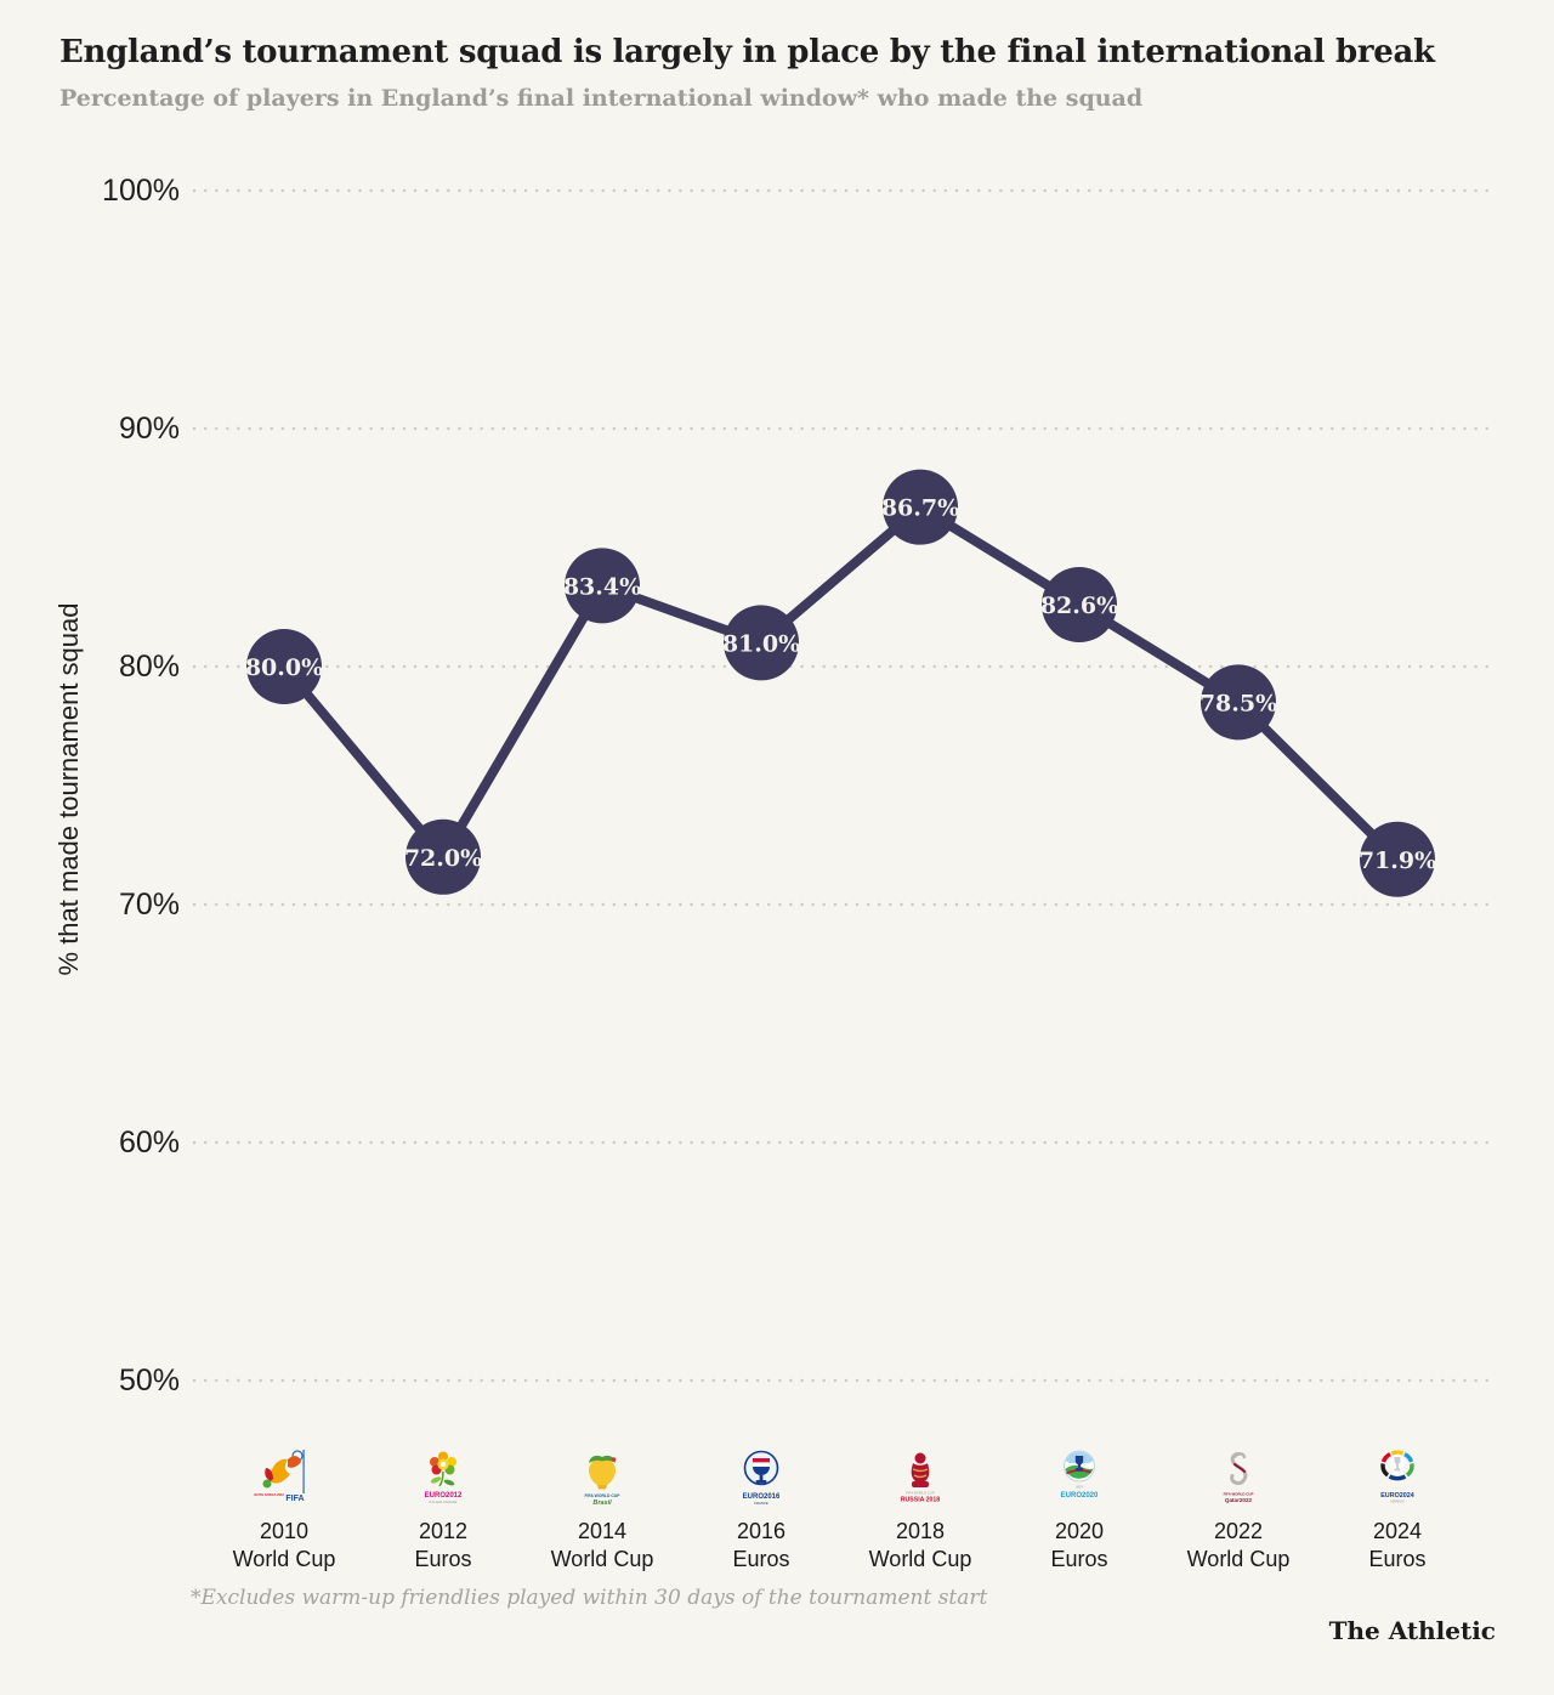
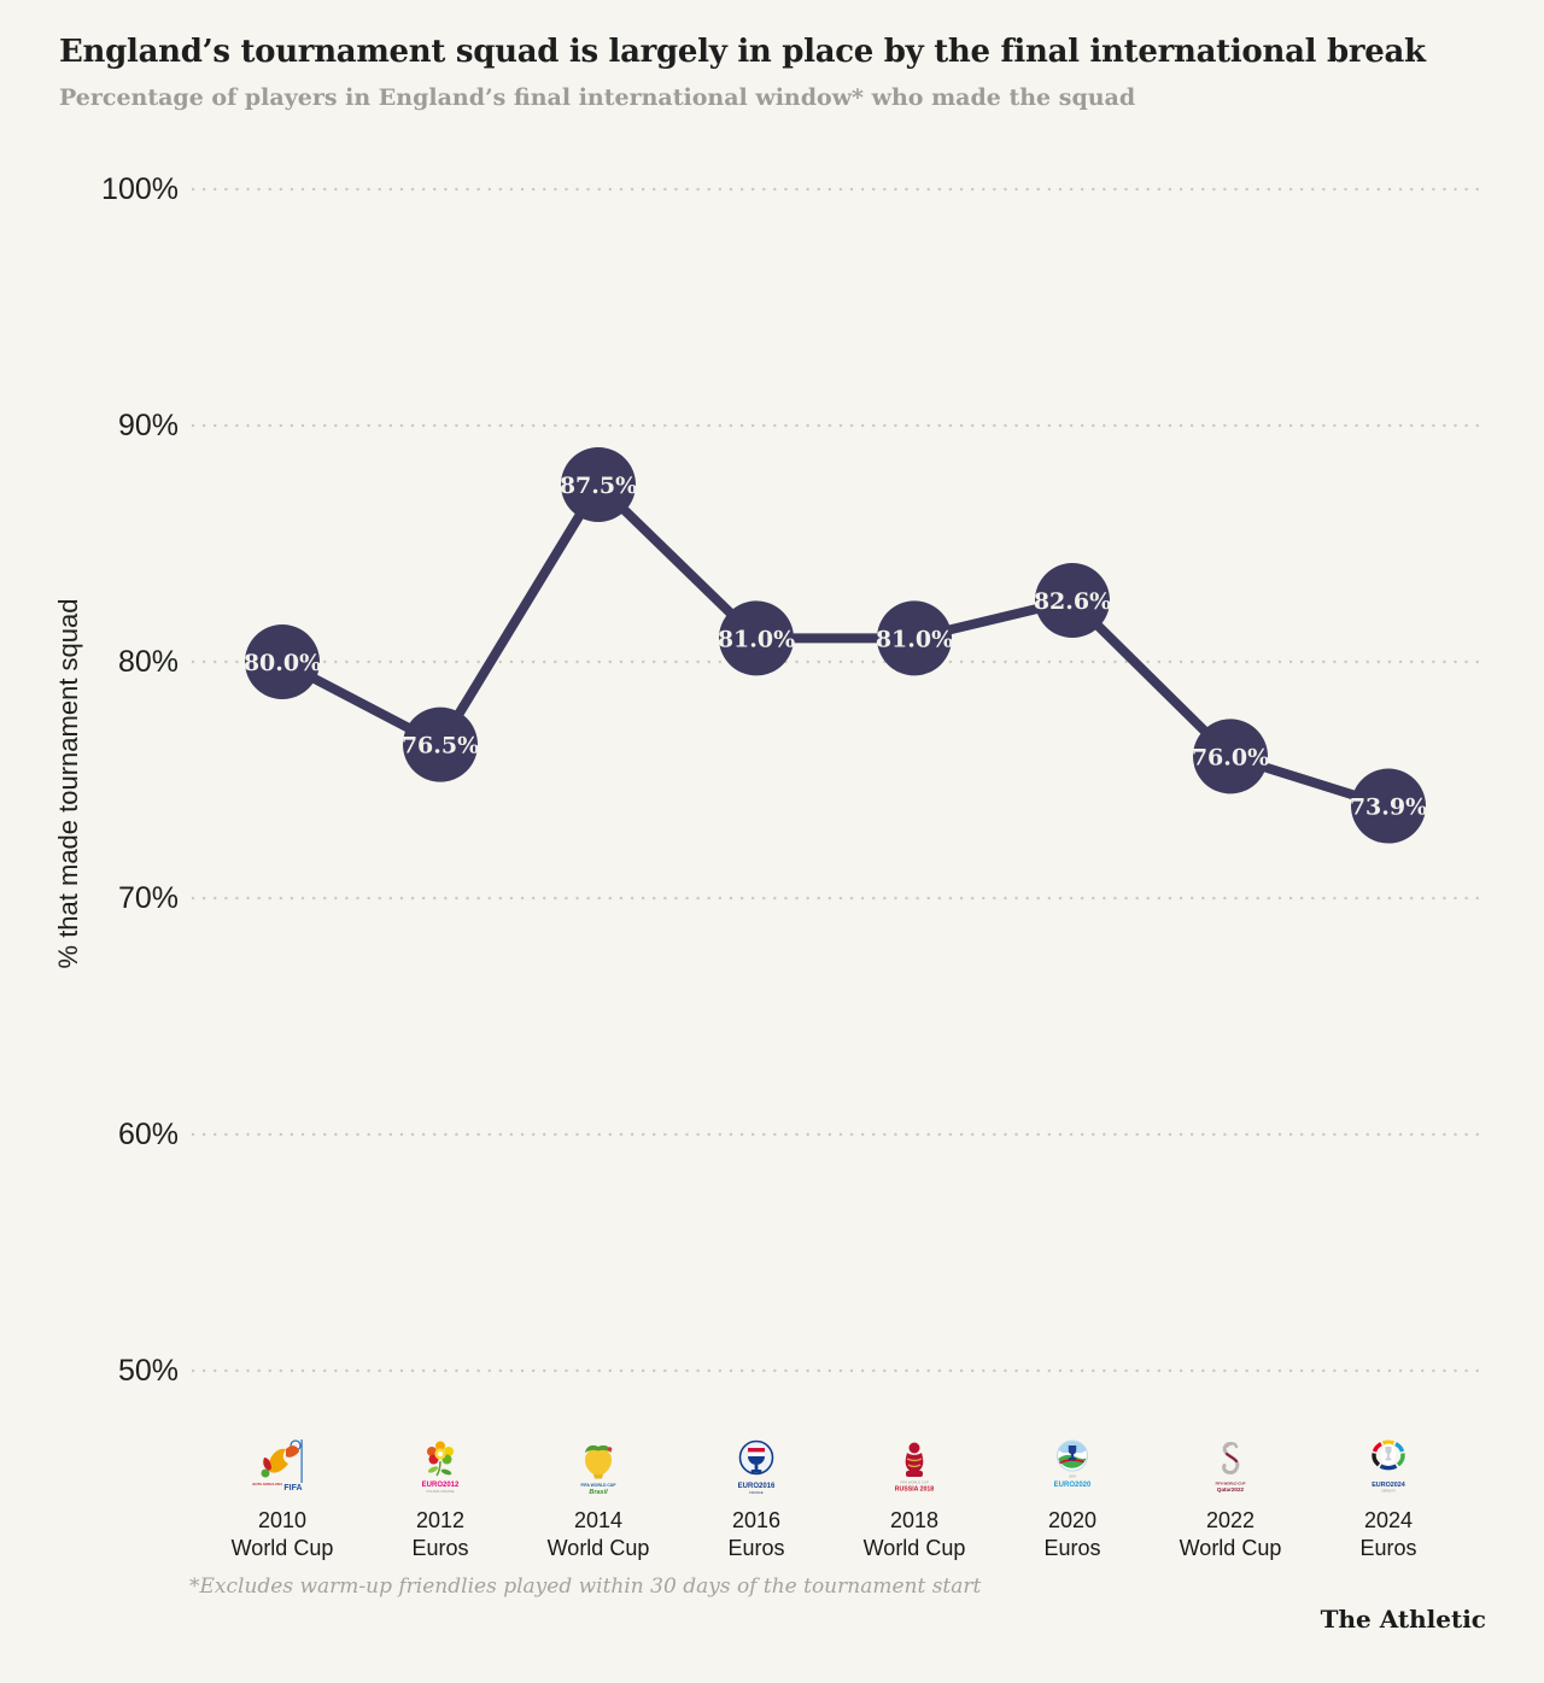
2012 Euros: 72.0% -> 76.5%
2014 World Cup: 83.4% -> 87.5%
2018 World Cup: 86.7% -> 81.0%
2022 World Cup: 78.5% -> 76.0%
2024 Euros: 71.9% -> 73.9%
